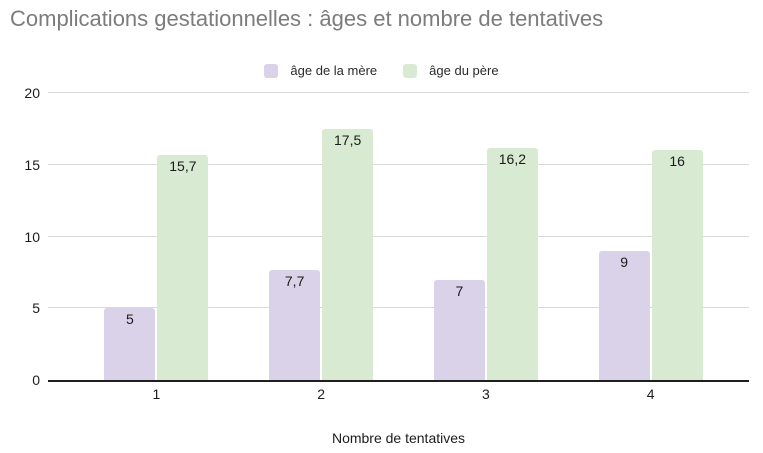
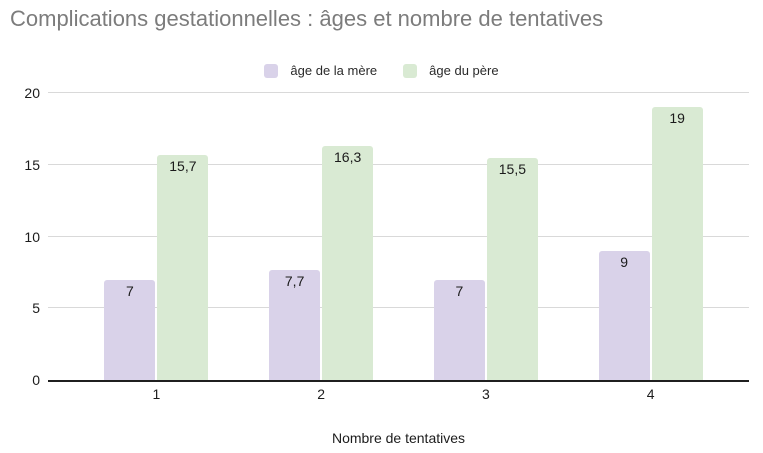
âge de la mère/1: 5 -> 7
âge du père/2: 17,5 -> 16,3
âge du père/3: 16,2 -> 15,5
âge du père/4: 16 -> 19
